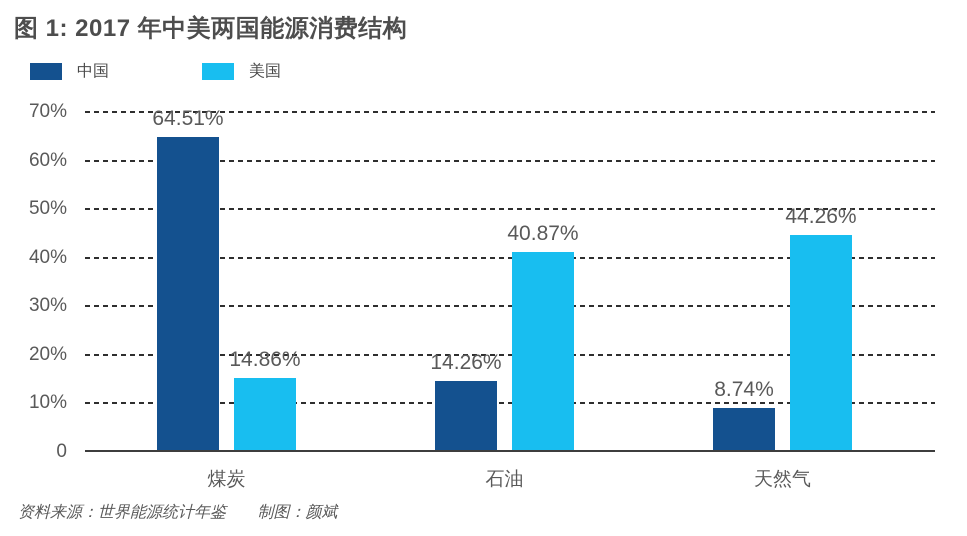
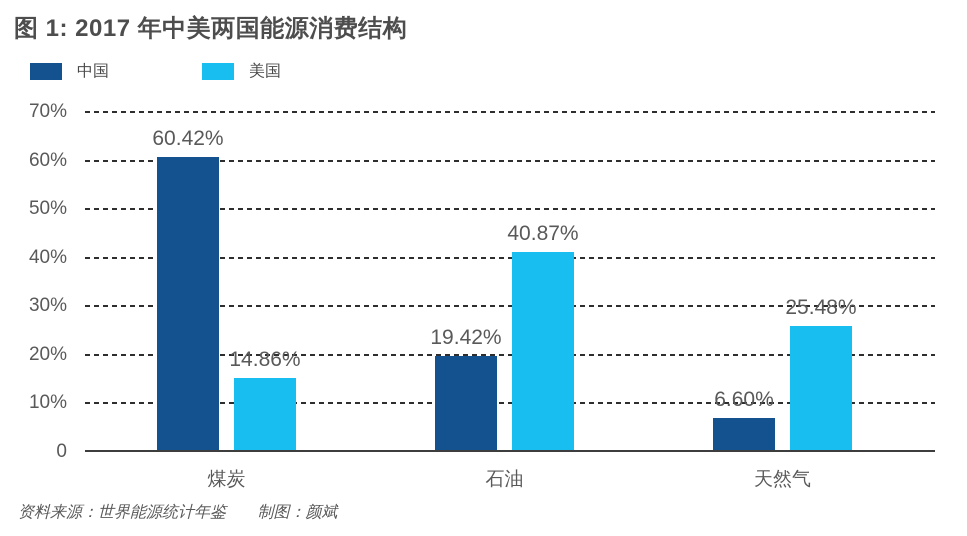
中国/煤炭: 64.51% -> 60.42%
中国/石油: 14.26% -> 19.42%
中国/天然气: 8.74% -> 6.60%
美国/天然气: 44.26% -> 25.48%
